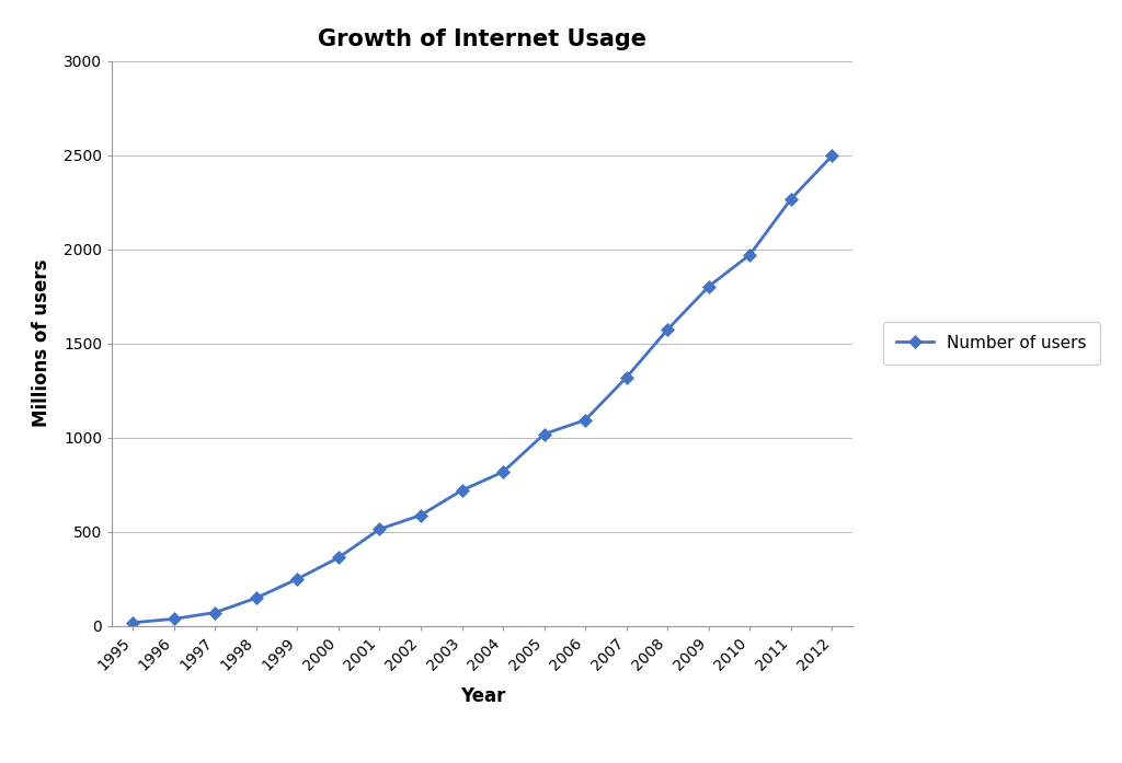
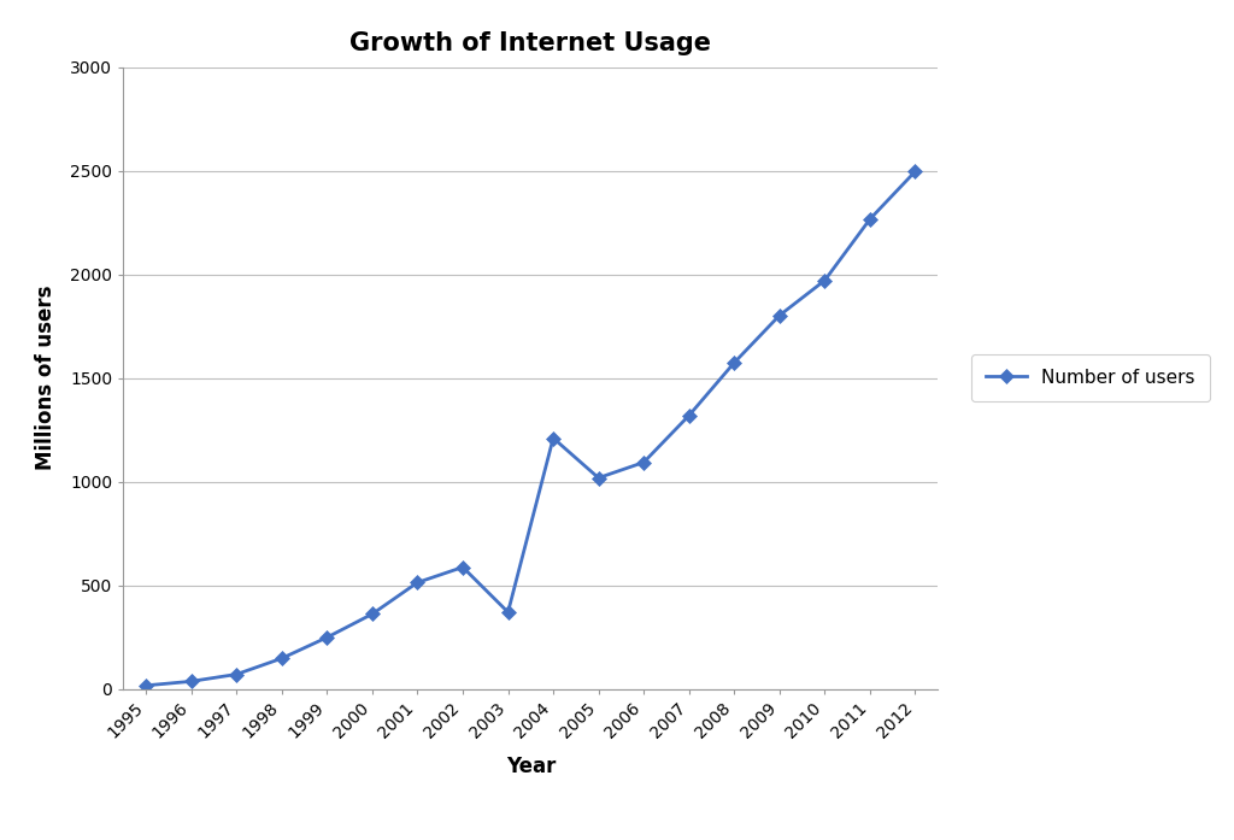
2003: 720 -> 370
2004: 820 -> 1210
